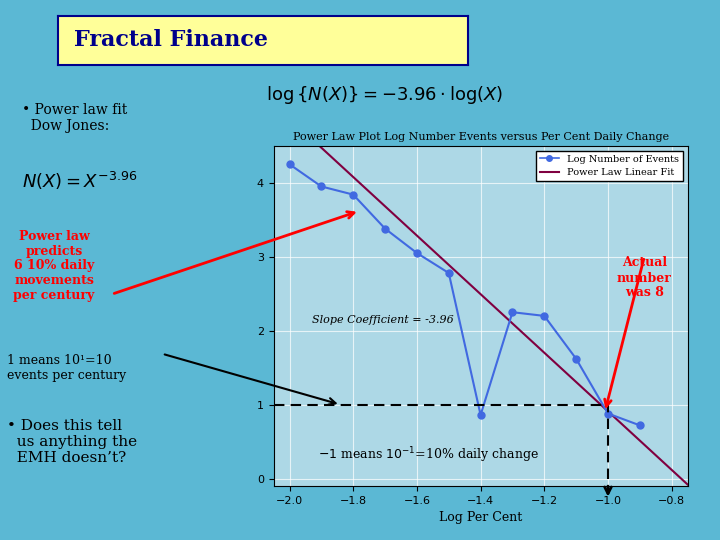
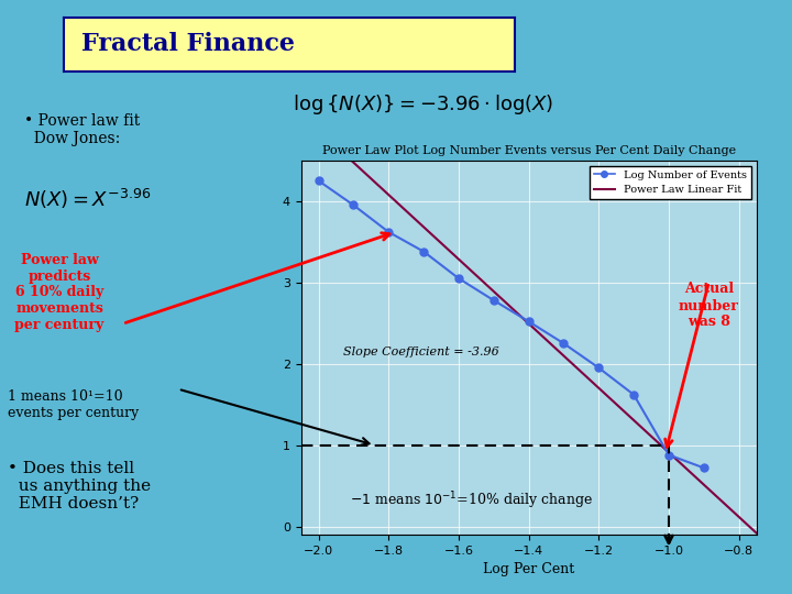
−1.8: 3.84 -> 3.62
−1.4: 0.86 -> 2.52
−1.2: 2.20 -> 1.95
